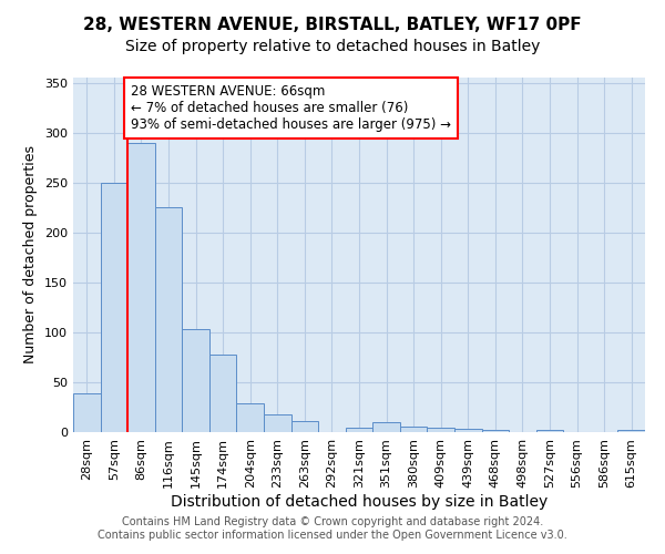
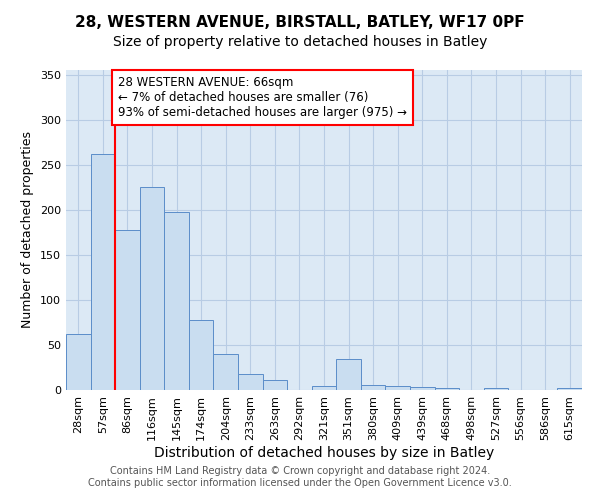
28sqm: 39 -> 62
57sqm: 250 -> 262
86sqm: 290 -> 178
145sqm: 103 -> 198
204sqm: 29 -> 40
351sqm: 10 -> 34
